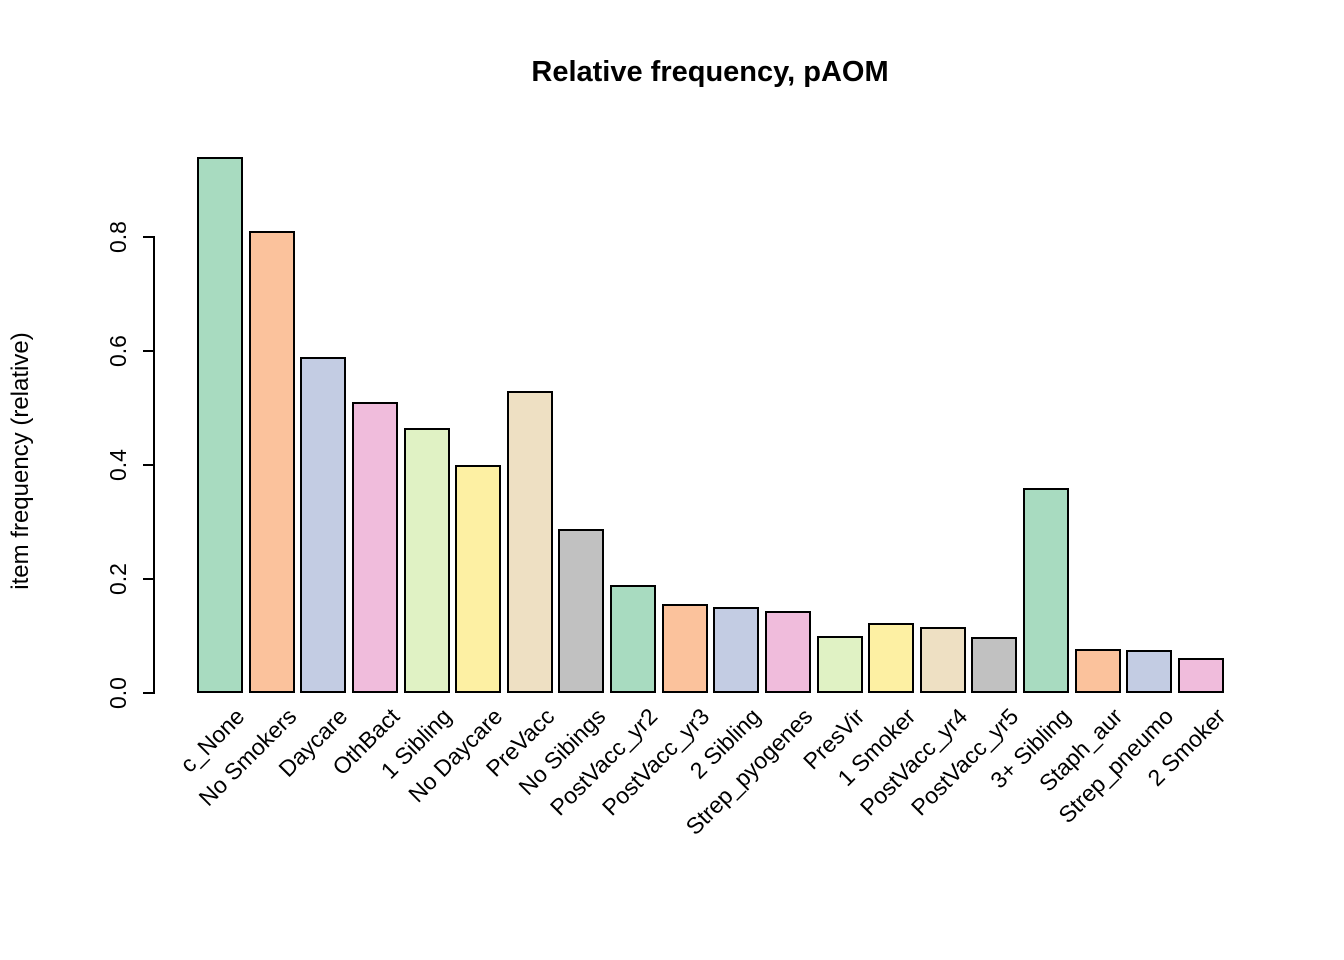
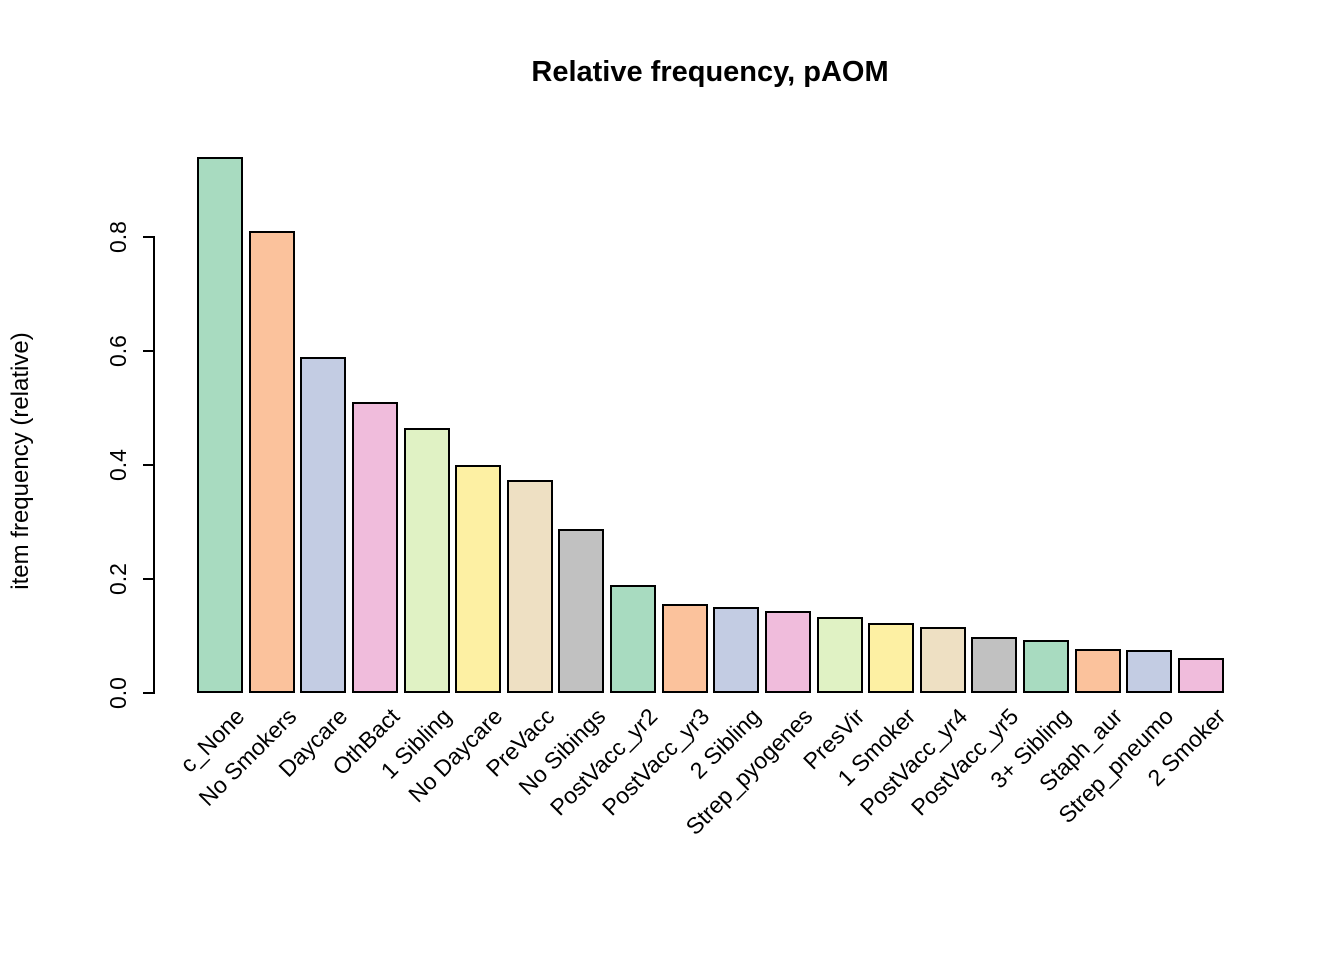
PreVacc: 0.53 -> 0.37
PresVir: 0.10 -> 0.13
3+ Sibling: 0.36 -> 0.09
